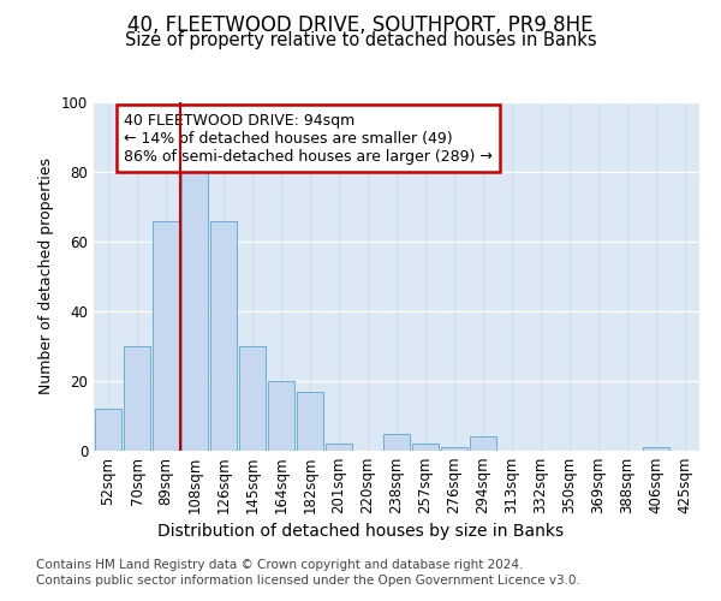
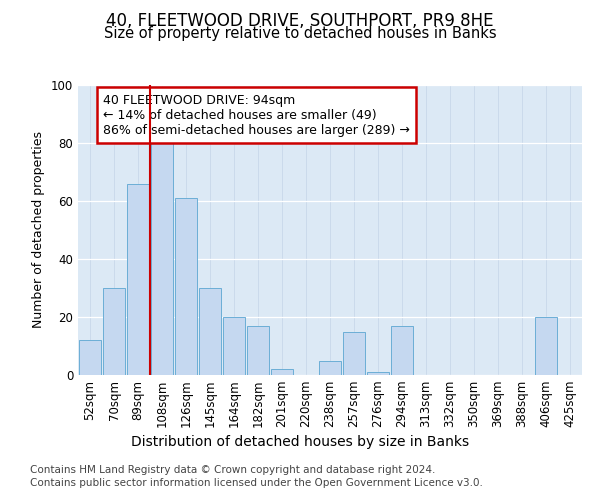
126sqm: 66 -> 61
257sqm: 2 -> 15
294sqm: 4 -> 17
406sqm: 1 -> 20
